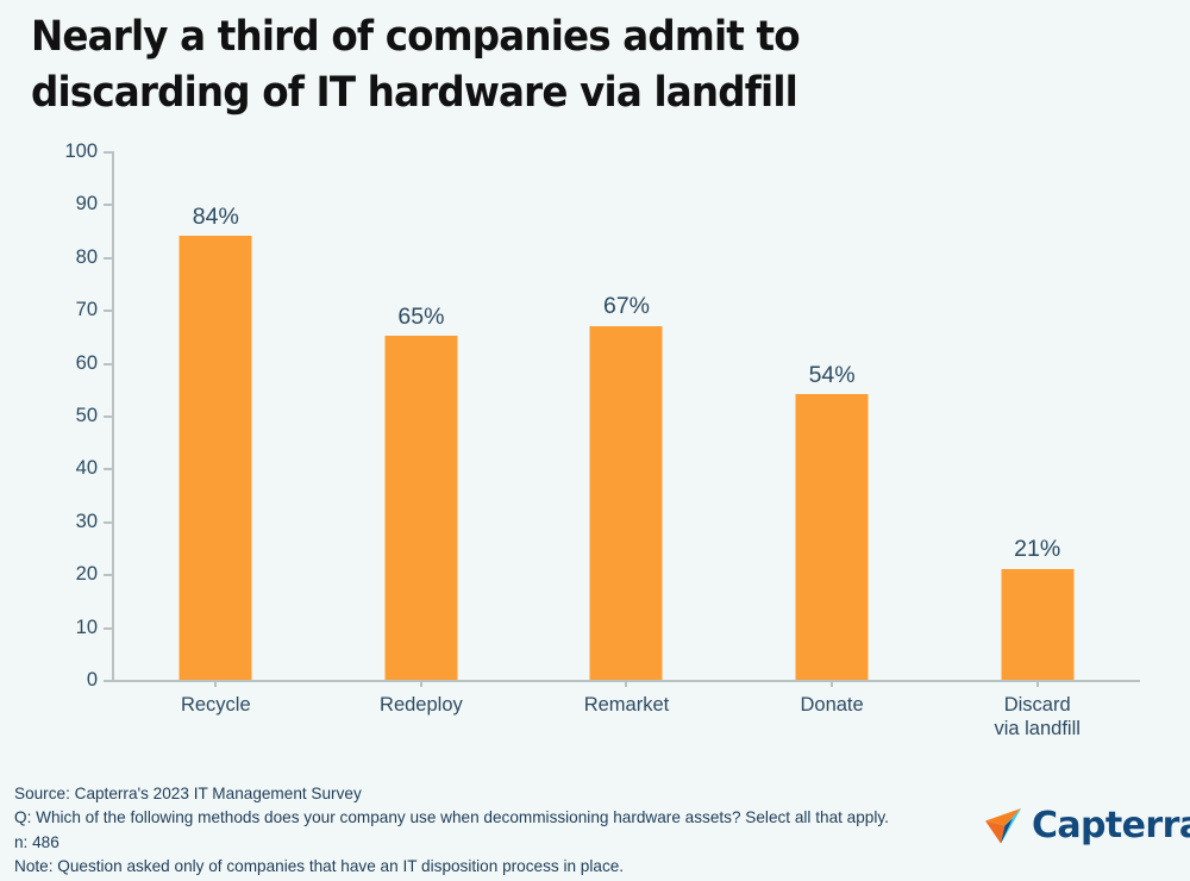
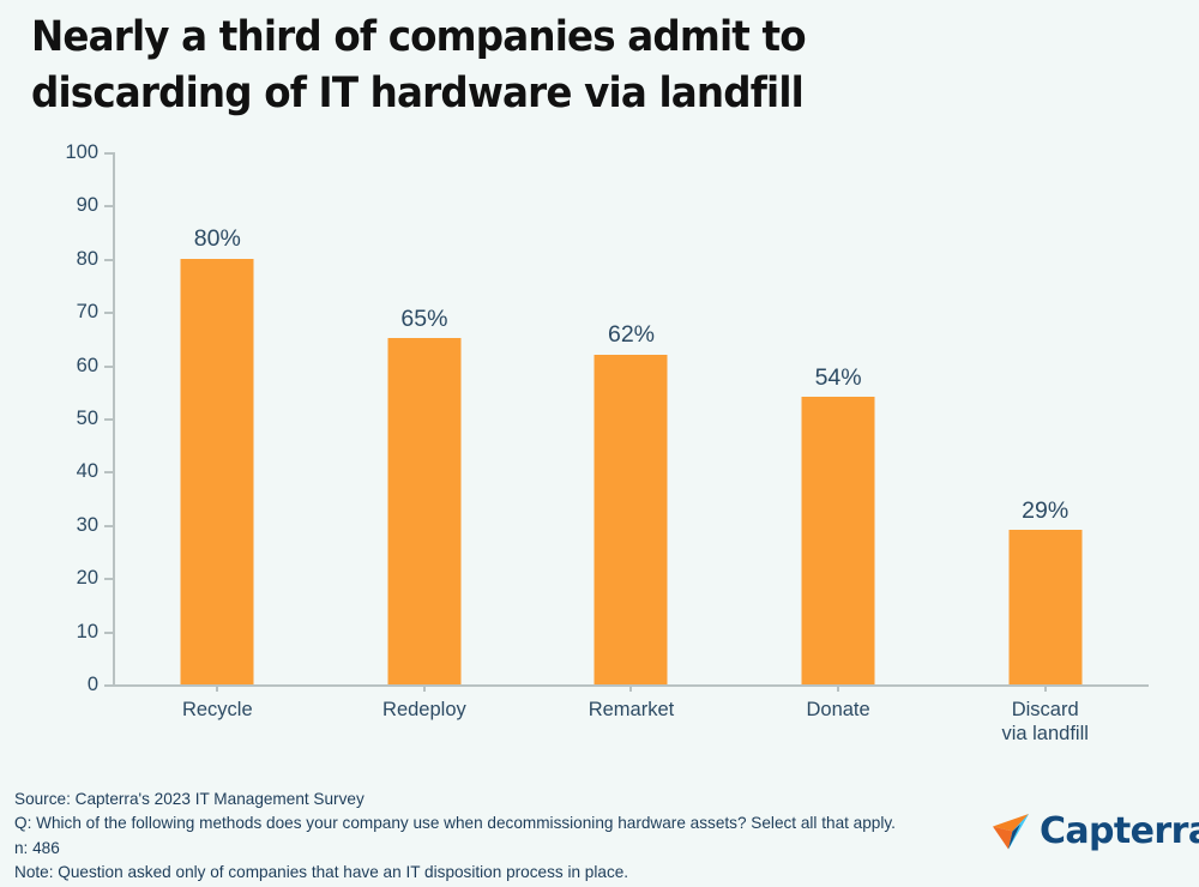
Recycle: 84% -> 80%
Remarket: 67% -> 62%
Discard via landfill: 21% -> 29%
